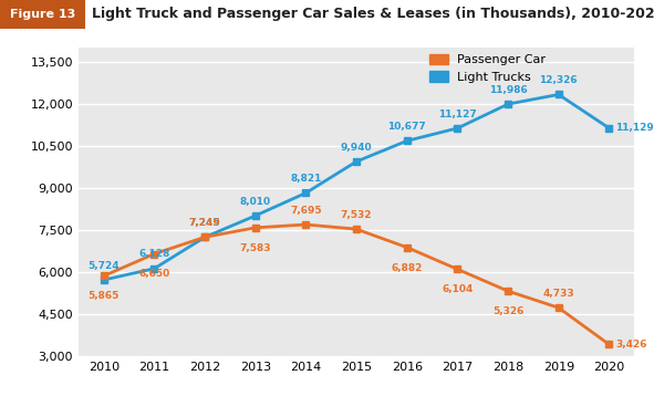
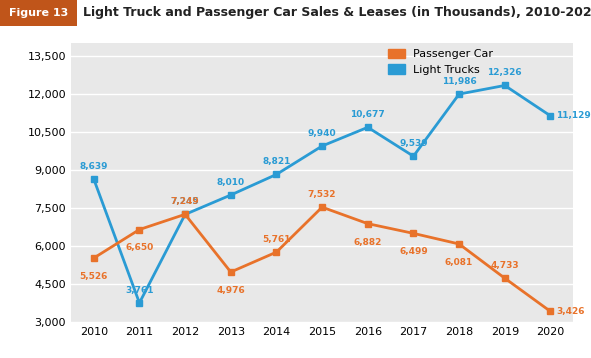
Passenger Car/2010: 5,865 -> 5,526
Light Trucks/2010: 5,724 -> 8,639
Light Trucks/2011: 6,128 -> 3,761
Passenger Car/2013: 7,583 -> 4,976
Passenger Car/2014: 7,695 -> 5,761
Passenger Car/2017: 6,104 -> 6,499
Light Trucks/2017: 11,127 -> 9,539
Passenger Car/2018: 5,326 -> 6,081
